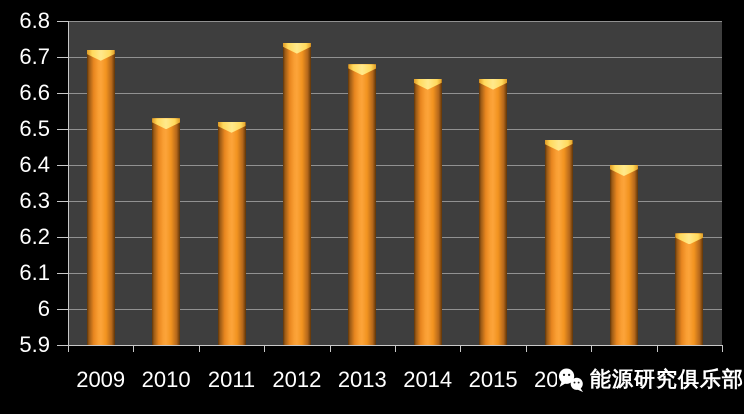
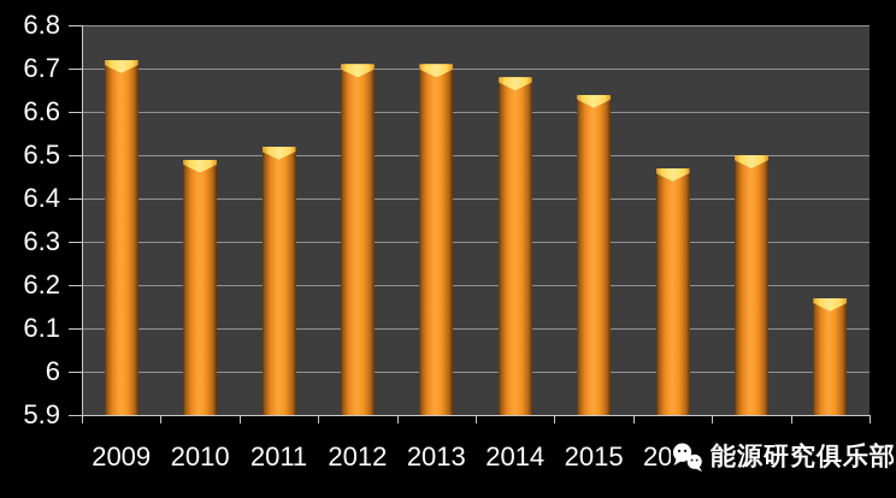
2010: 6.53 -> 6.49
2012: 6.74 -> 6.71
2013: 6.68 -> 6.71
2014: 6.64 -> 6.68
2017: 6.40 -> 6.50
2018: 6.21 -> 6.17
